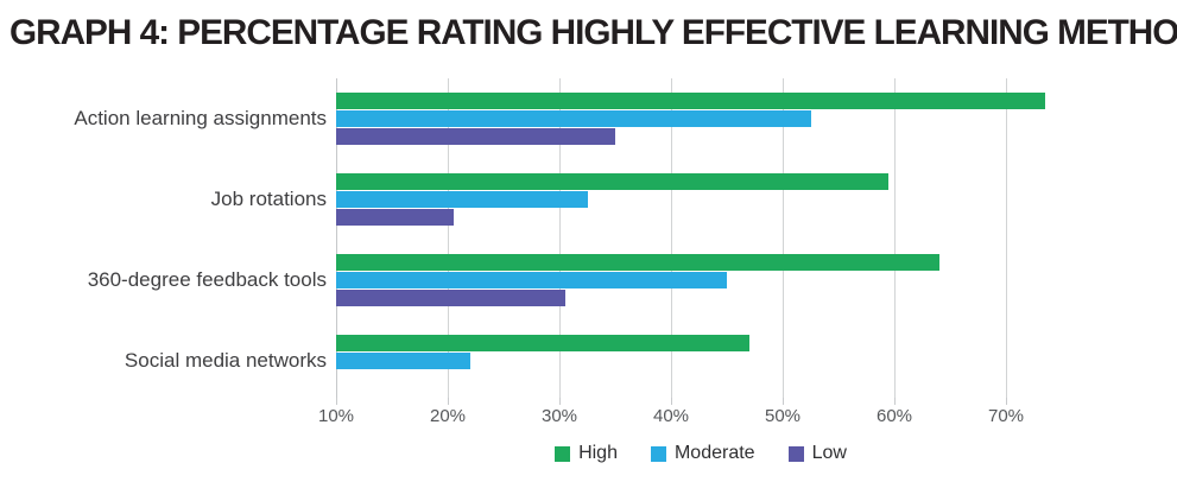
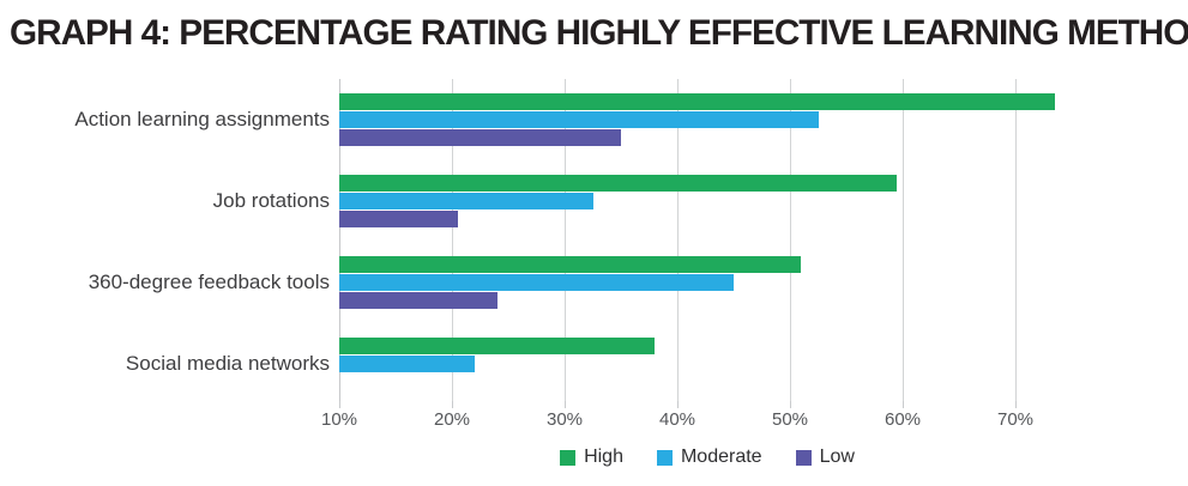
High/360-degree feedback tools: 64% -> 51%
Low/360-degree feedback tools: 30% -> 24%
High/Social media networks: 47% -> 38%
